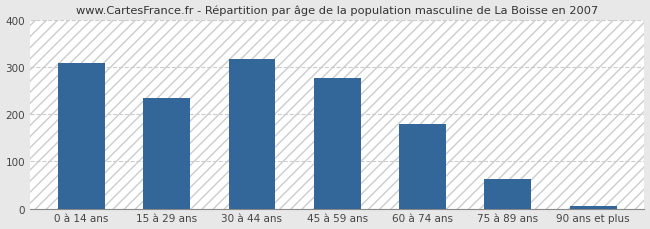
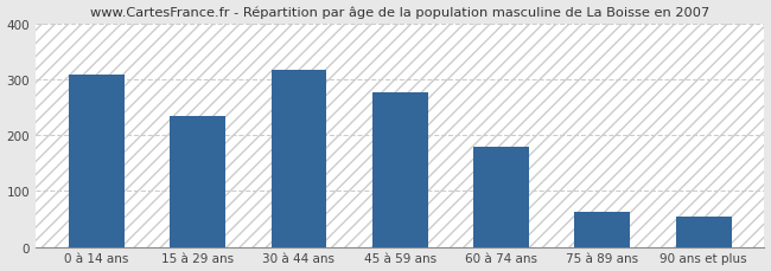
90 ans et plus: 5 -> 55
